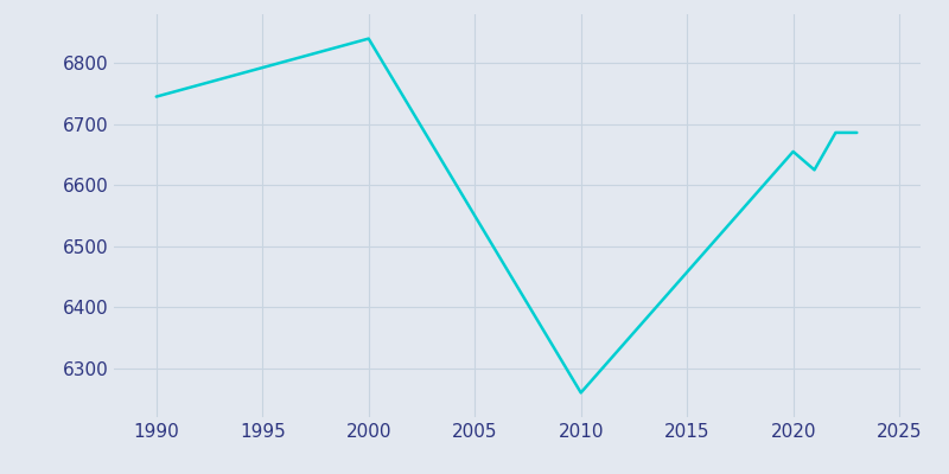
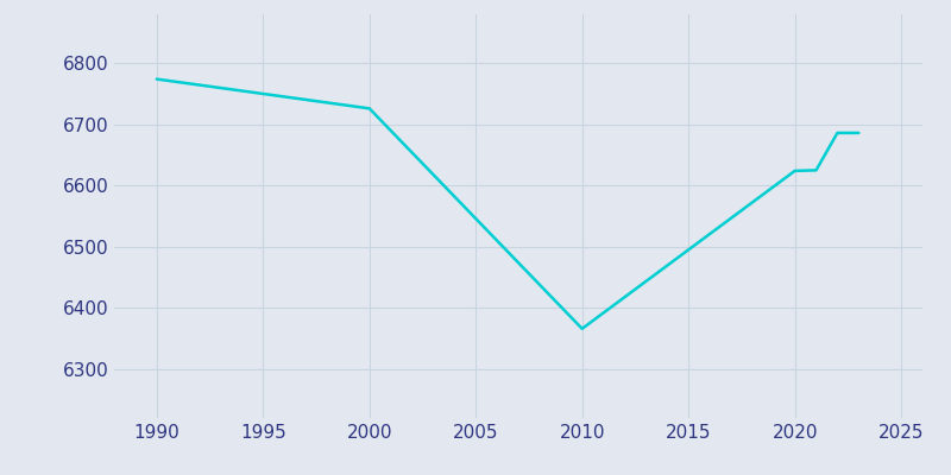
1990: 6745 -> 6774
2000: 6840 -> 6726
2010: 6260 -> 6366
2020: 6655 -> 6624
